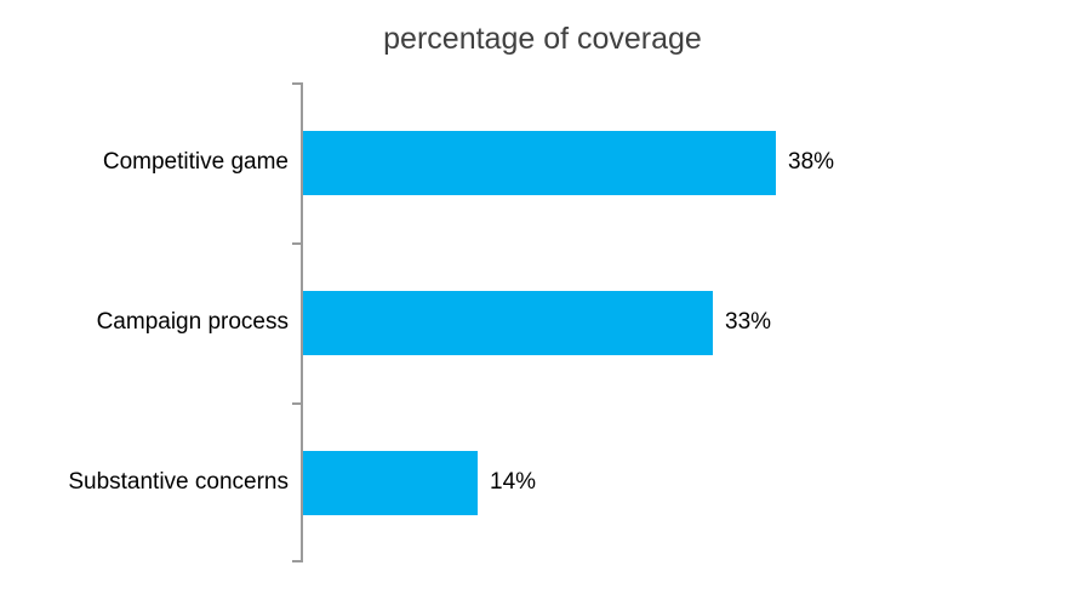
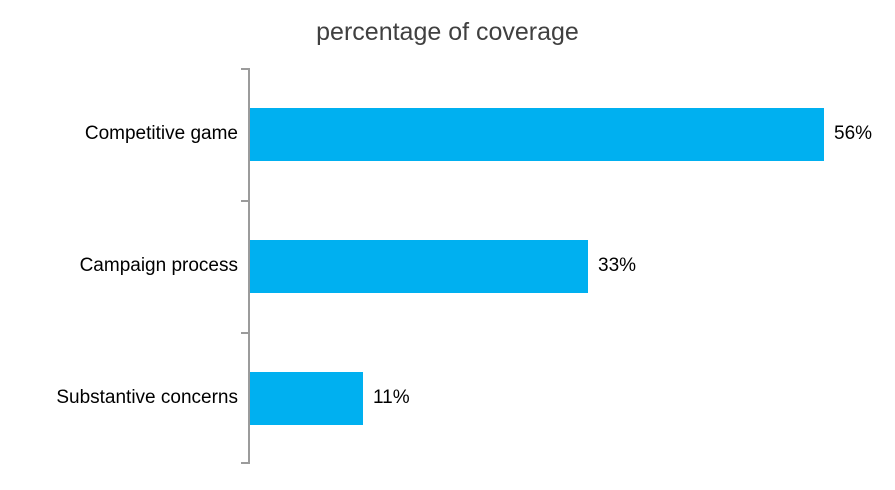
Competitive game: 38% -> 56%
Substantive concerns: 14% -> 11%
